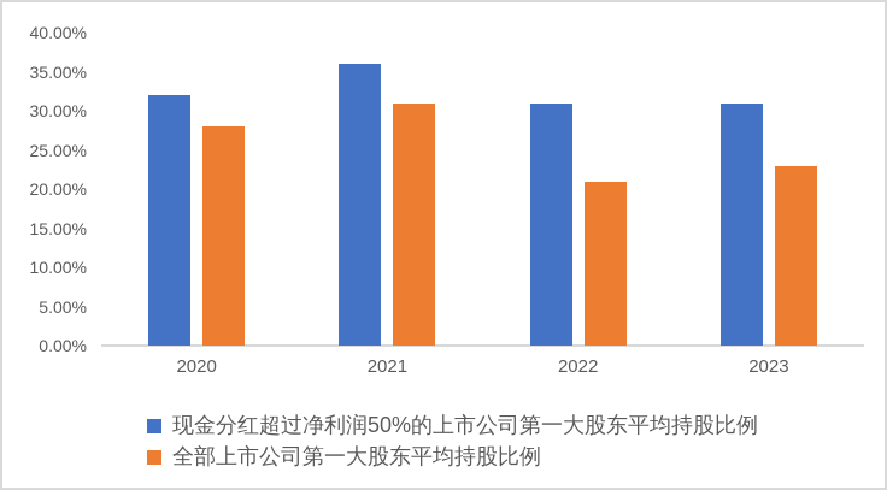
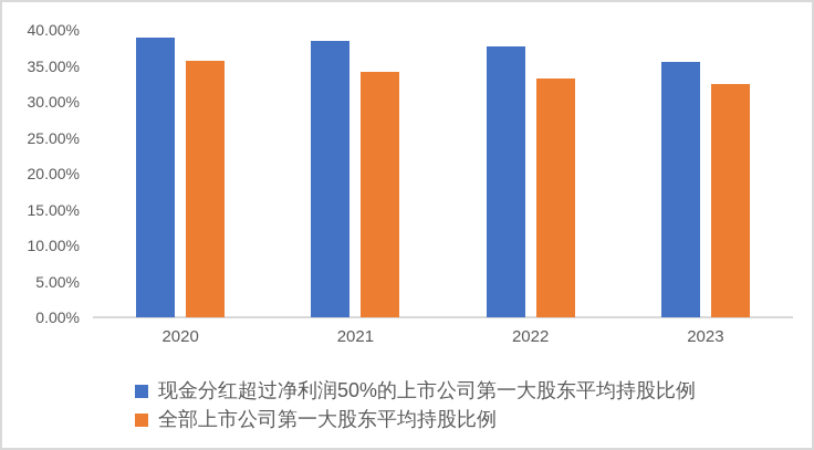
现金分红超过净利润50%的上市公司第一大股东平均持股比例/2020: 32% -> 39%
全部上市公司第一大股东平均持股比例/2020: 28% -> 36%
现金分红超过净利润50%的上市公司第一大股东平均持股比例/2021: 36% -> 38%
全部上市公司第一大股东平均持股比例/2021: 31% -> 34%
现金分红超过净利润50%的上市公司第一大股东平均持股比例/2022: 31% -> 38%
全部上市公司第一大股东平均持股比例/2022: 21% -> 33%
现金分红超过净利润50%的上市公司第一大股东平均持股比例/2023: 31% -> 36%
全部上市公司第一大股东平均持股比例/2023: 23% -> 32%
